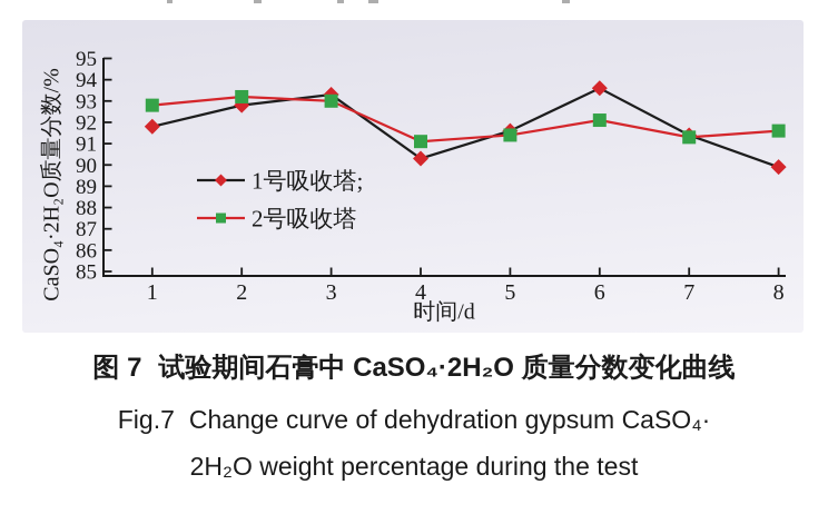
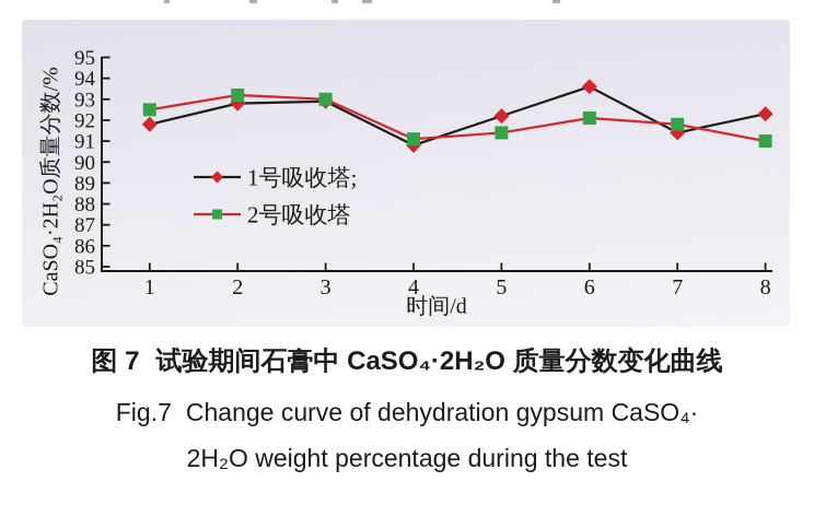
2号吸收塔/1: 92.8 -> 92.5
1号吸收塔;/3: 93.3 -> 92.9
1号吸收塔;/4: 90.3 -> 90.8
1号吸收塔;/5: 91.6 -> 92.2
2号吸收塔/7: 91.3 -> 91.8
1号吸收塔;/8: 89.9 -> 92.3
2号吸收塔/8: 91.6 -> 91.0
